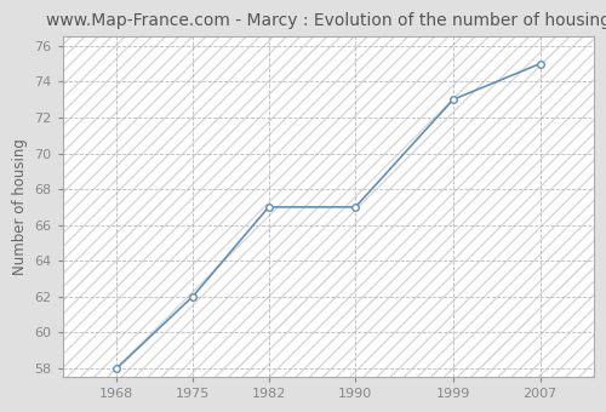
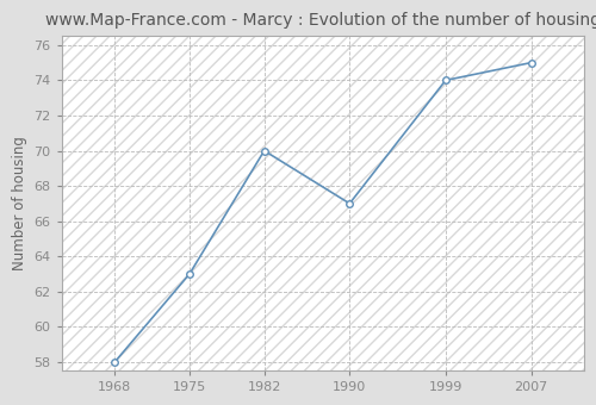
1975: 62 -> 63
1982: 67 -> 70
1999: 73 -> 74
